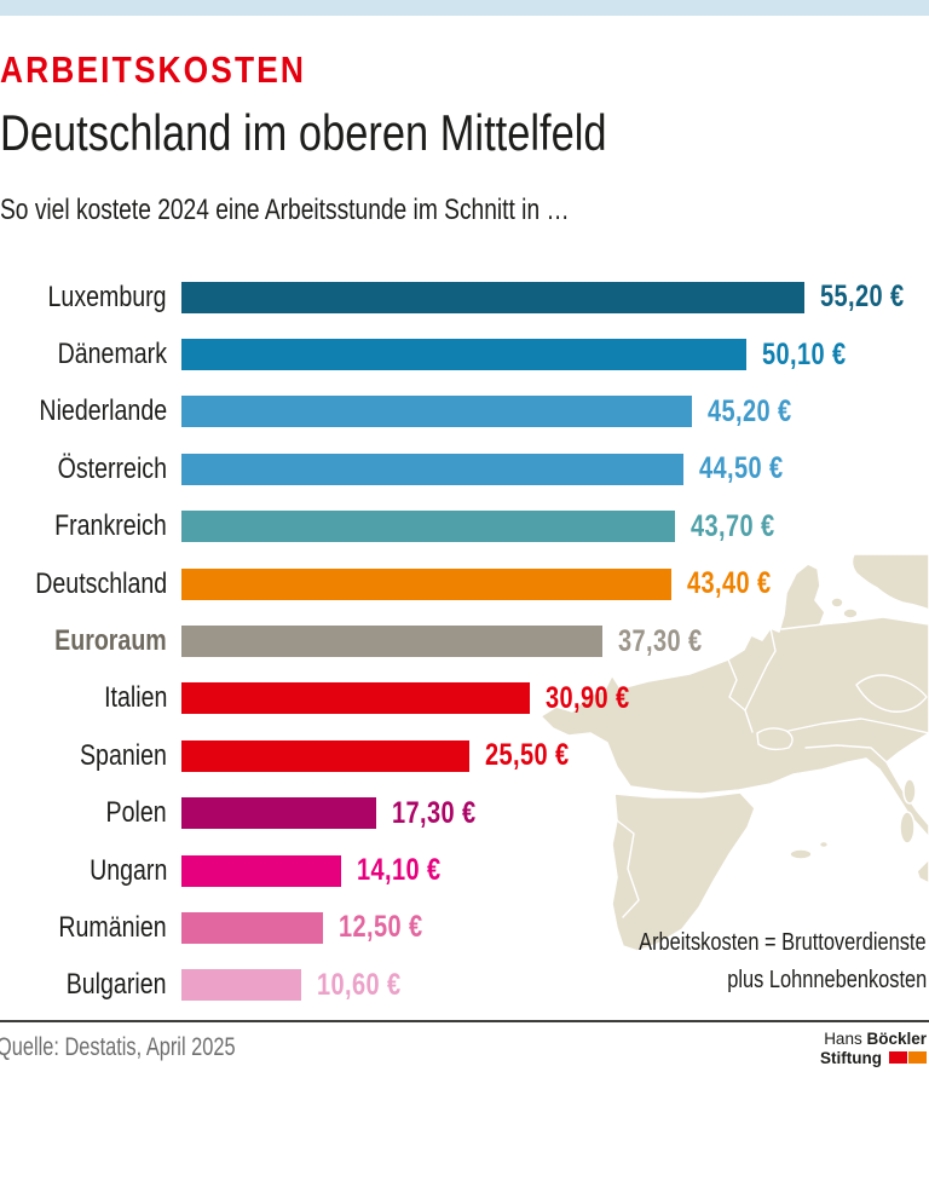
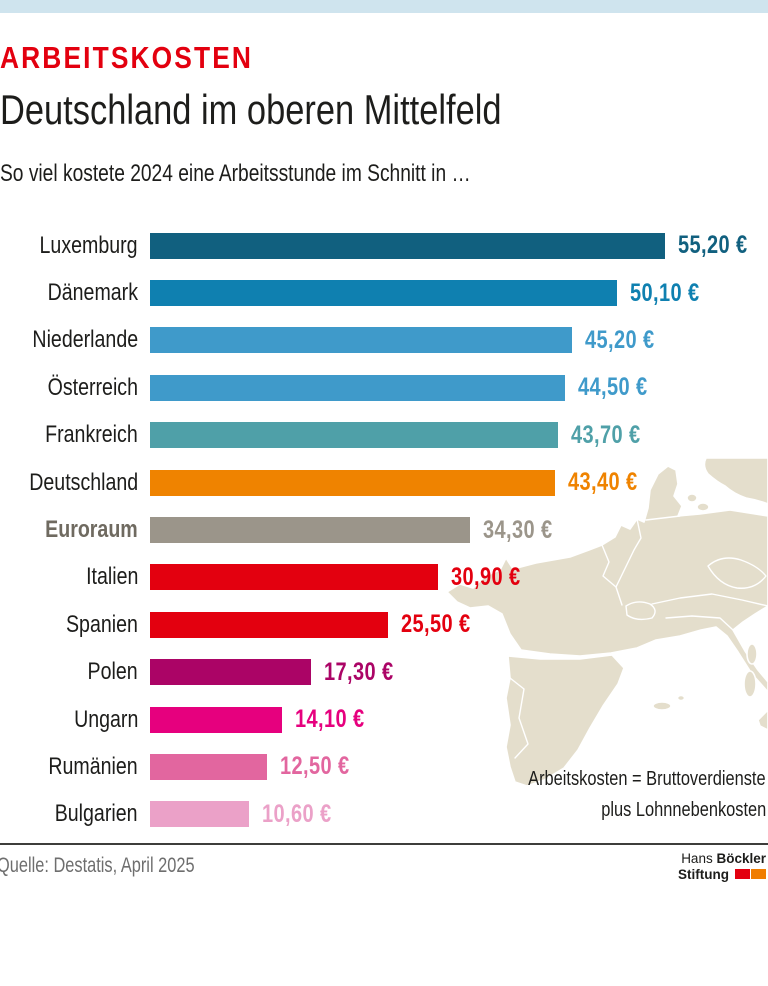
Euroraum: 37,30 -> 34,30
